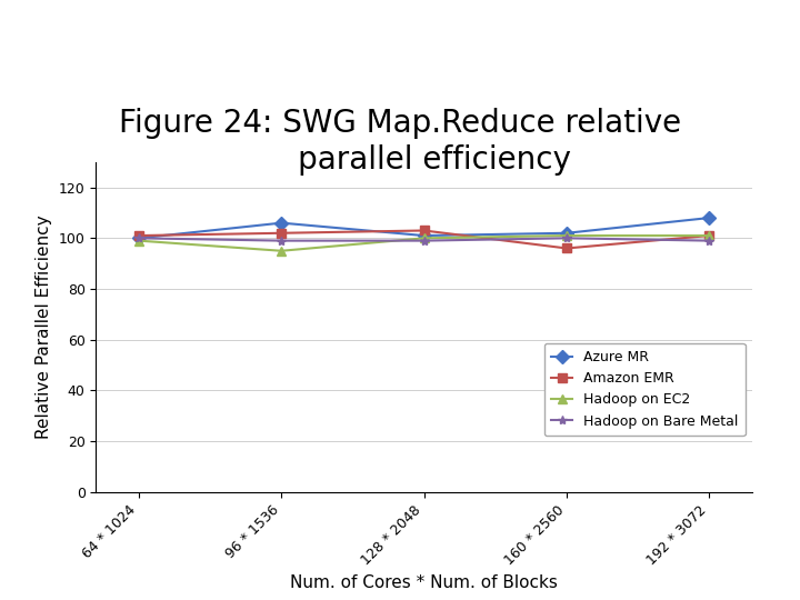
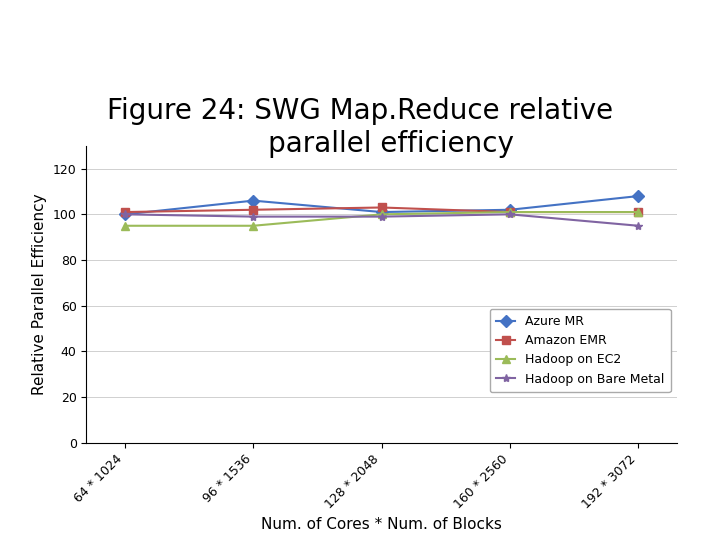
Hadoop on EC2/64 * 1024: 99 -> 95
Amazon EMR/160 * 2560: 96 -> 101
Hadoop on Bare Metal/192 * 3072: 99 -> 95
